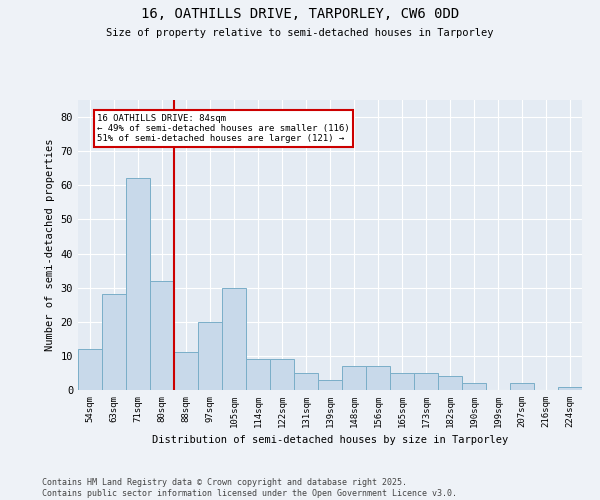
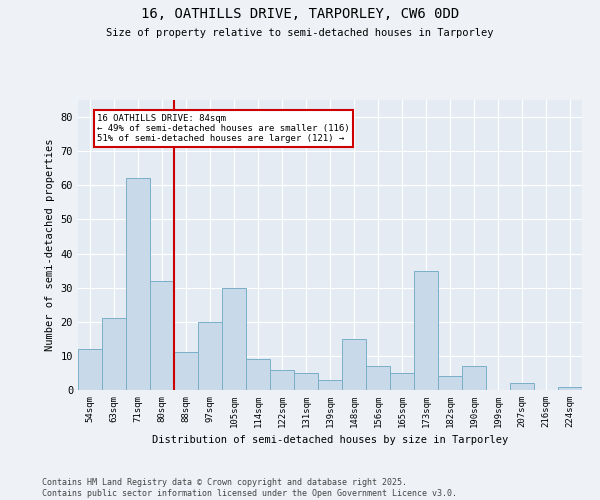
63sqm: 28 -> 21
122sqm: 9 -> 6
148sqm: 7 -> 15
173sqm: 5 -> 35
190sqm: 2 -> 7
